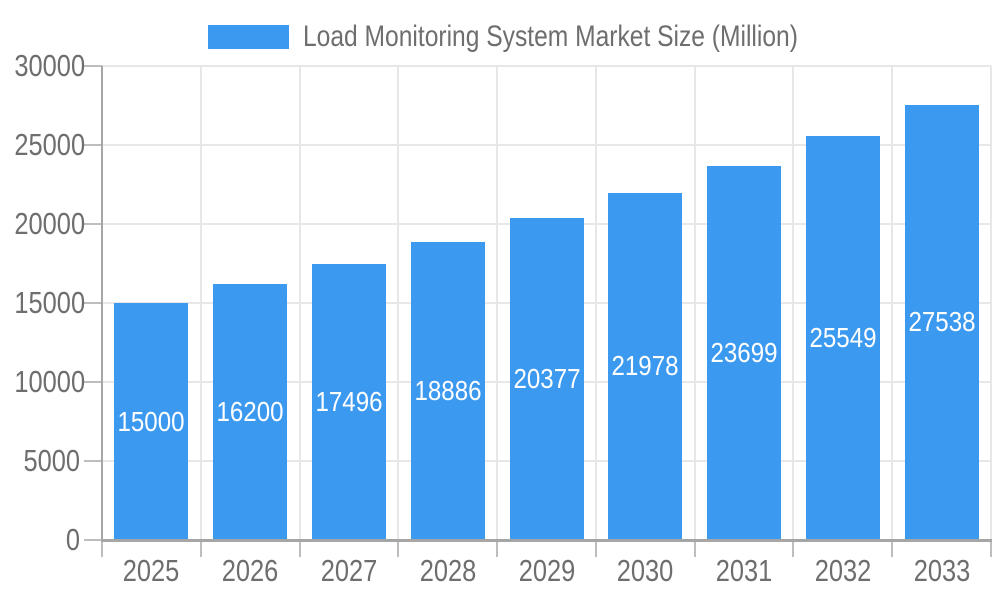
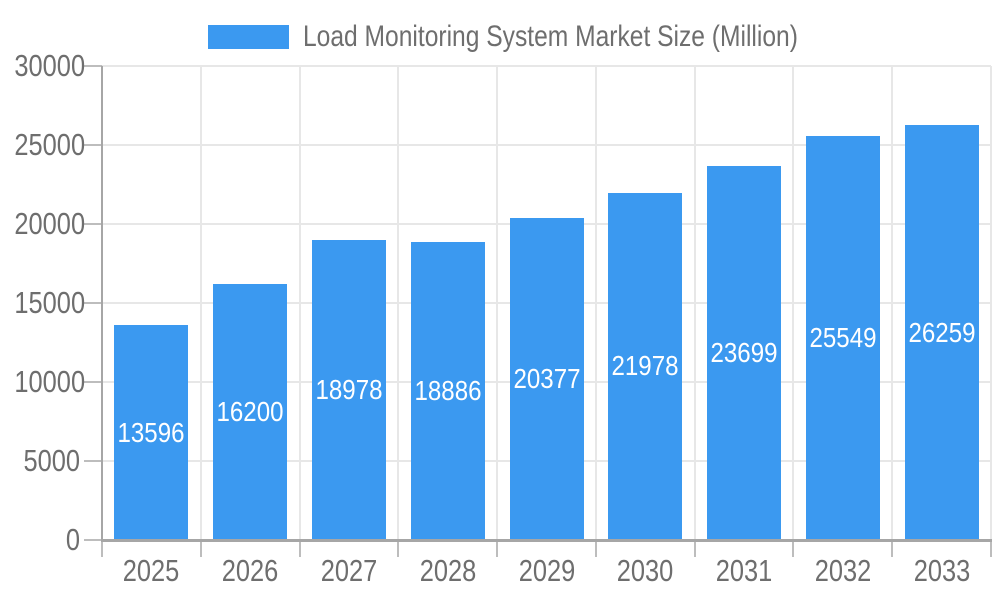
2025: 15000 -> 13596
2027: 17496 -> 18978
2033: 27538 -> 26259
